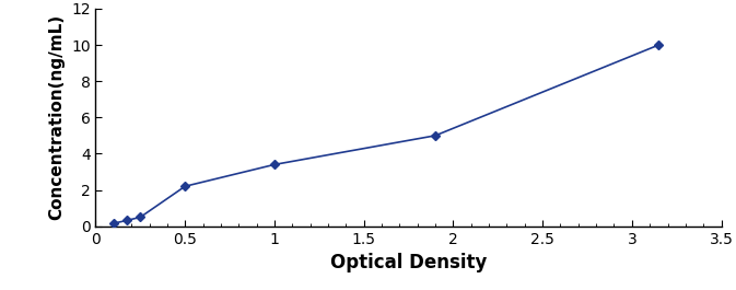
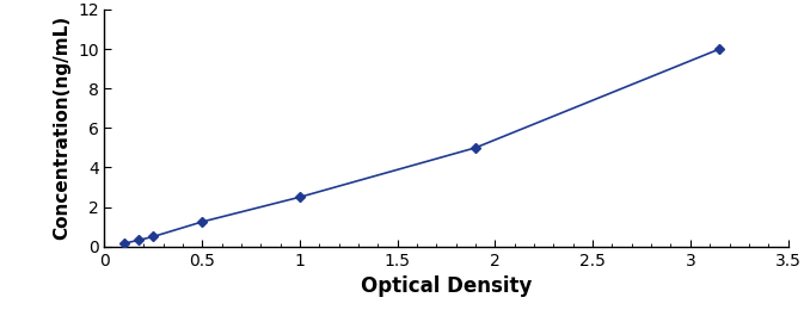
0.5: 2.2 -> 1.2
1: 3.4 -> 2.5
